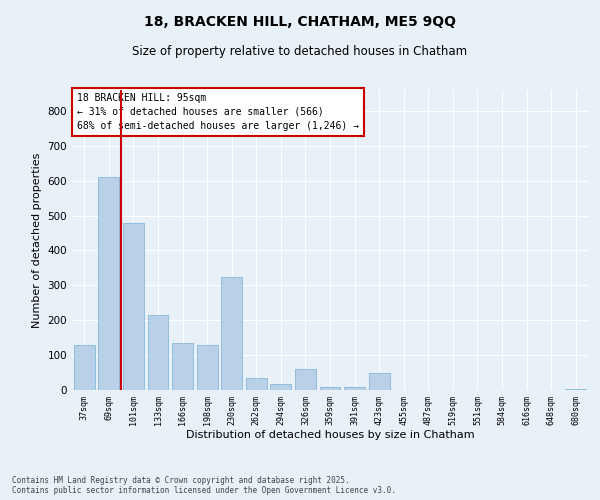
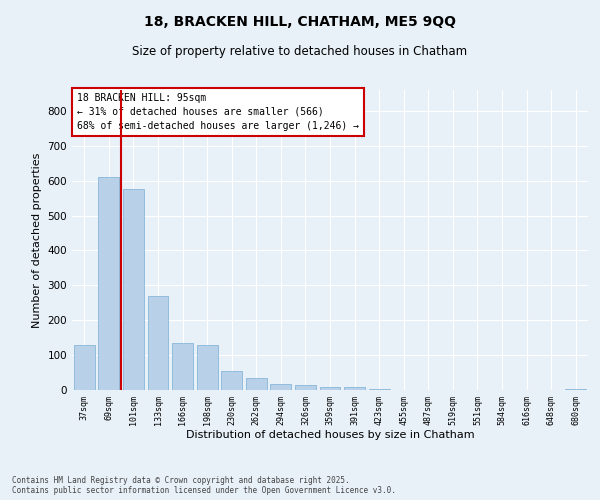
101sqm: 480 -> 575
133sqm: 215 -> 270
230sqm: 325 -> 55
326sqm: 60 -> 15
423sqm: 50 -> 2
